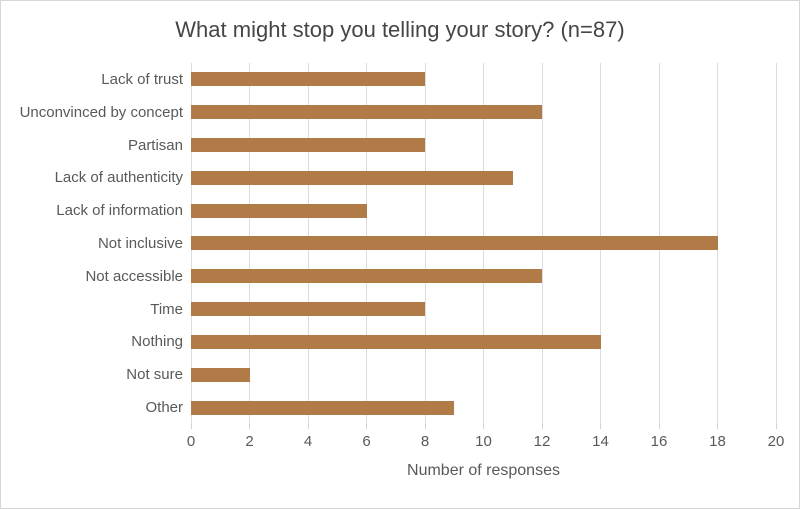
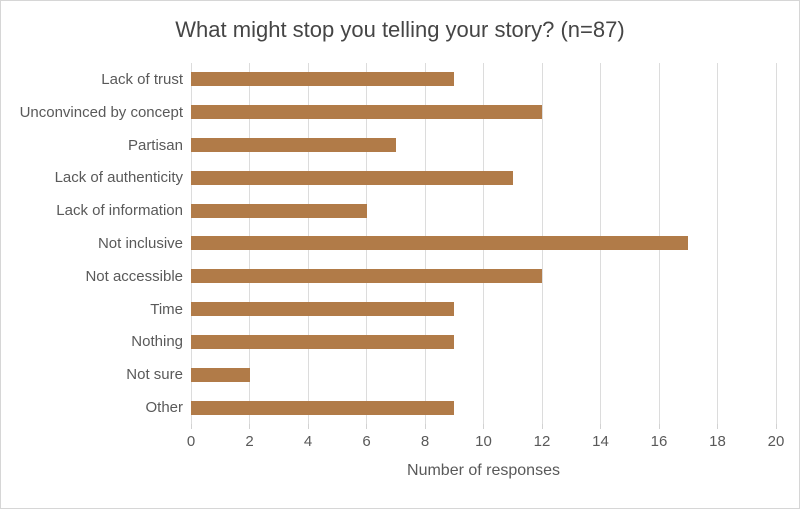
Lack of trust: 8 -> 9
Partisan: 8 -> 7
Not inclusive: 18 -> 17
Time: 8 -> 9
Nothing: 14 -> 9
